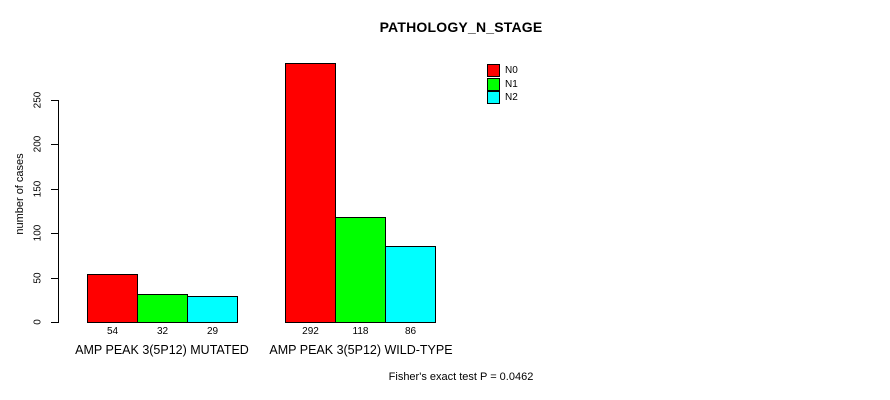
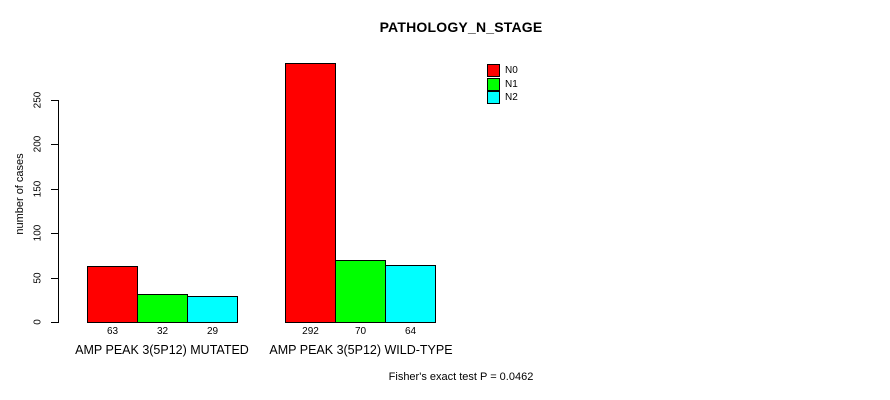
N0/AMP PEAK 3(5P12) MUTATED: 54 -> 63
N1/AMP PEAK 3(5P12) WILD-TYPE: 118 -> 70
N2/AMP PEAK 3(5P12) WILD-TYPE: 86 -> 64
